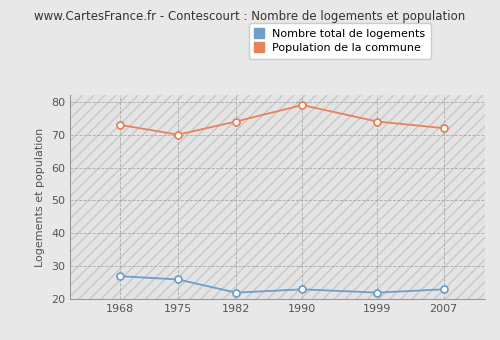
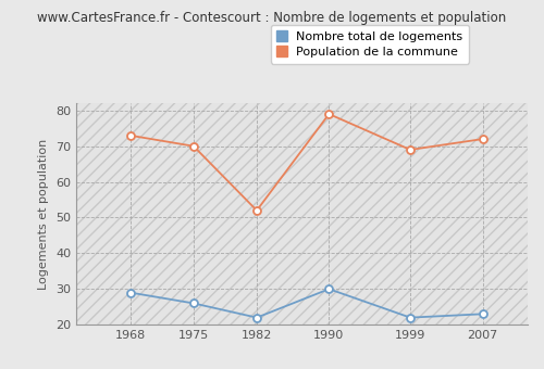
Nombre total de logements/1968: 27 -> 29
Population de la commune/1982: 74 -> 52
Nombre total de logements/1990: 23 -> 30
Population de la commune/1999: 74 -> 69
